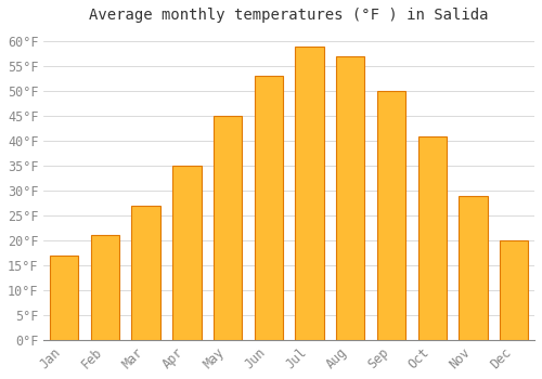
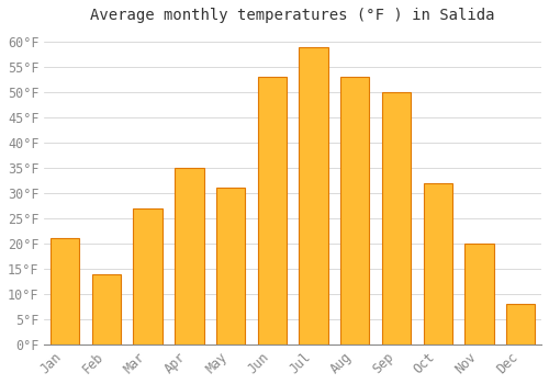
Jan: 17°F -> 21°F
Feb: 21°F -> 14°F
May: 45°F -> 31°F
Aug: 57°F -> 53°F
Oct: 41°F -> 32°F
Nov: 29°F -> 20°F
Dec: 20°F -> 8°F
